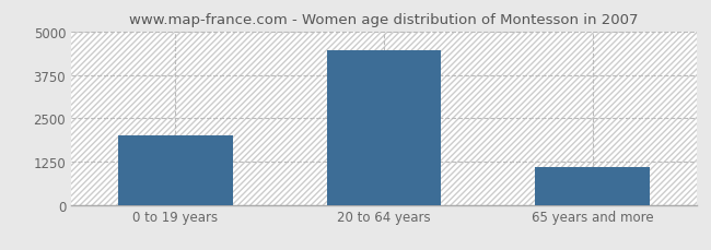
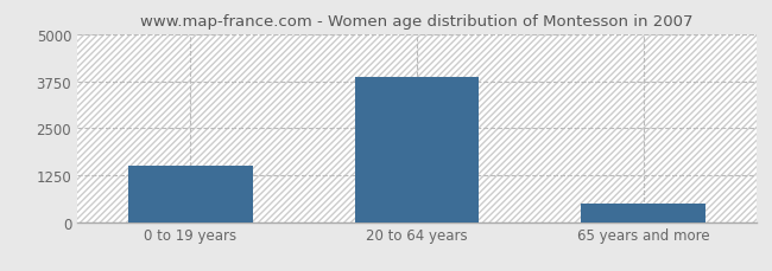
0 to 19 years: 2000 -> 1500
20 to 64 years: 4450 -> 3850
65 years and more: 1100 -> 500
